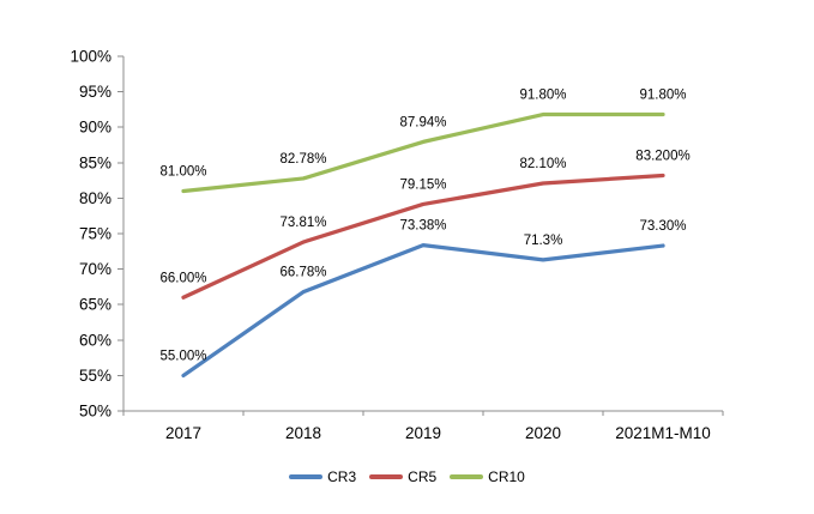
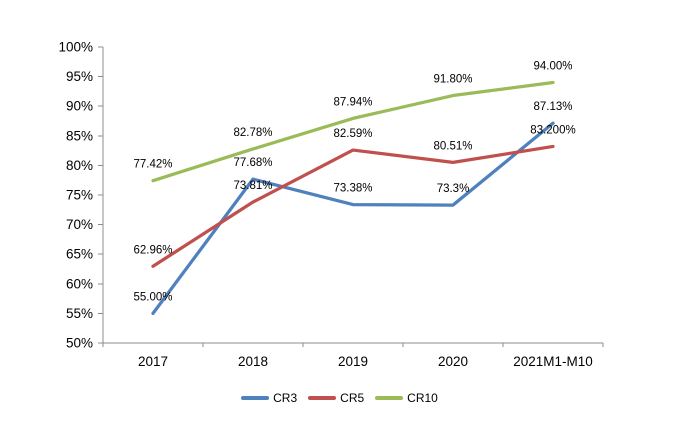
CR5/2017: 66.00% -> 62.96%
CR10/2017: 81.00% -> 77.42%
CR3/2018: 66.78% -> 77.68%
CR5/2019: 79.15% -> 82.59%
CR3/2020: 71.3% -> 73.3%
CR5/2020: 82.10% -> 80.51%
CR3/2021M1-M10: 73.30% -> 87.13%
CR10/2021M1-M10: 91.80% -> 94.00%
